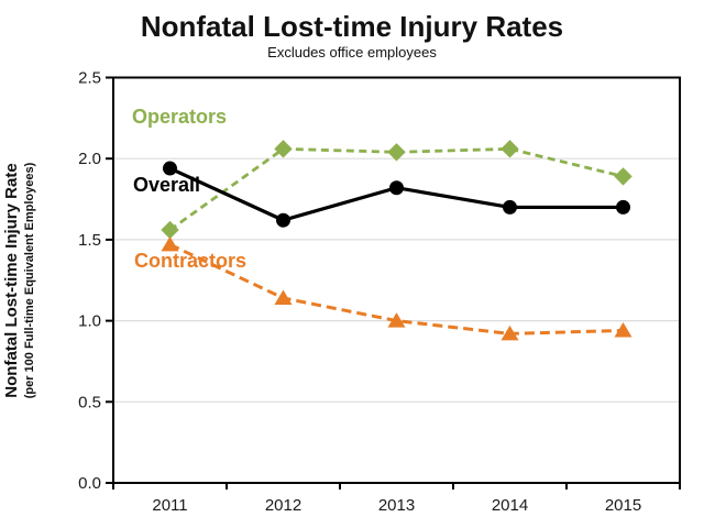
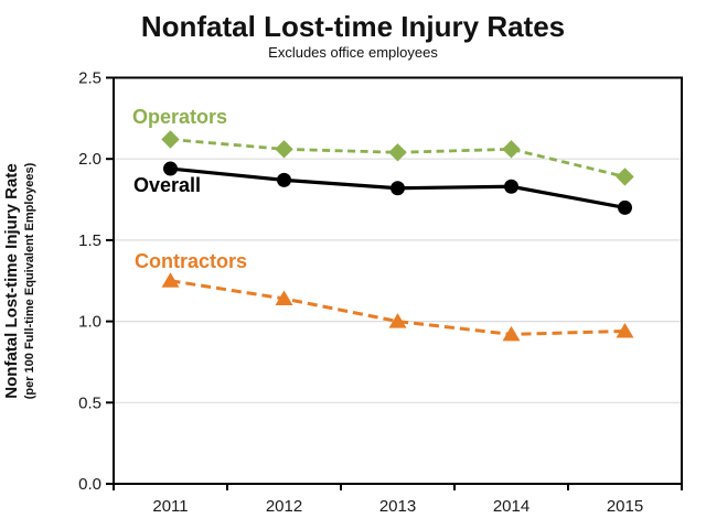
Operators/2011: 1.56 -> 2.12
Contractors/2011: 1.47 -> 1.25
Overall/2012: 1.62 -> 1.87
Overall/2014: 1.70 -> 1.83
